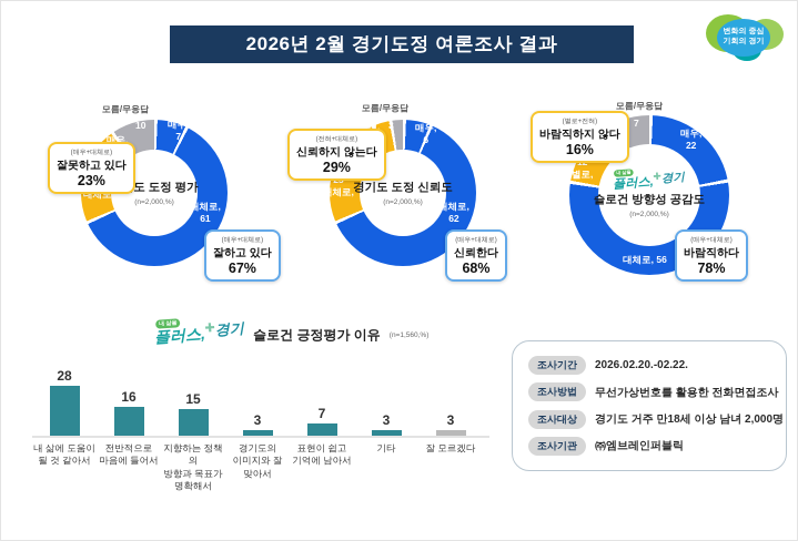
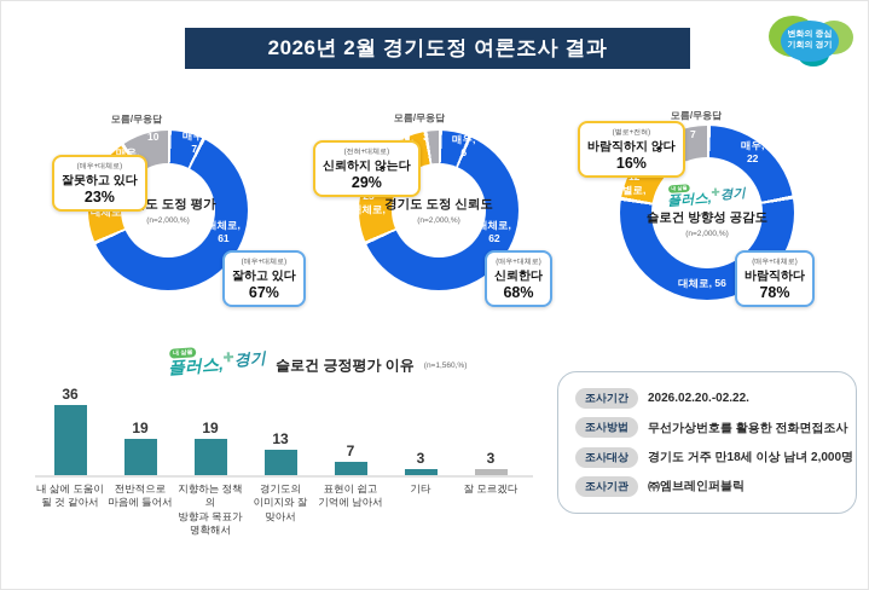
슬로건 긍정평가 이유/내 삶에 도움이 될 것 같아서: 28 -> 36
슬로건 긍정평가 이유/전반적으로 마음에 들어서: 16 -> 19
슬로건 긍정평가 이유/지향하는 정책의 방향과 목표가 명확해서: 15 -> 19
슬로건 긍정평가 이유/경기도의 이미지와 잘 맞아서: 3 -> 13
